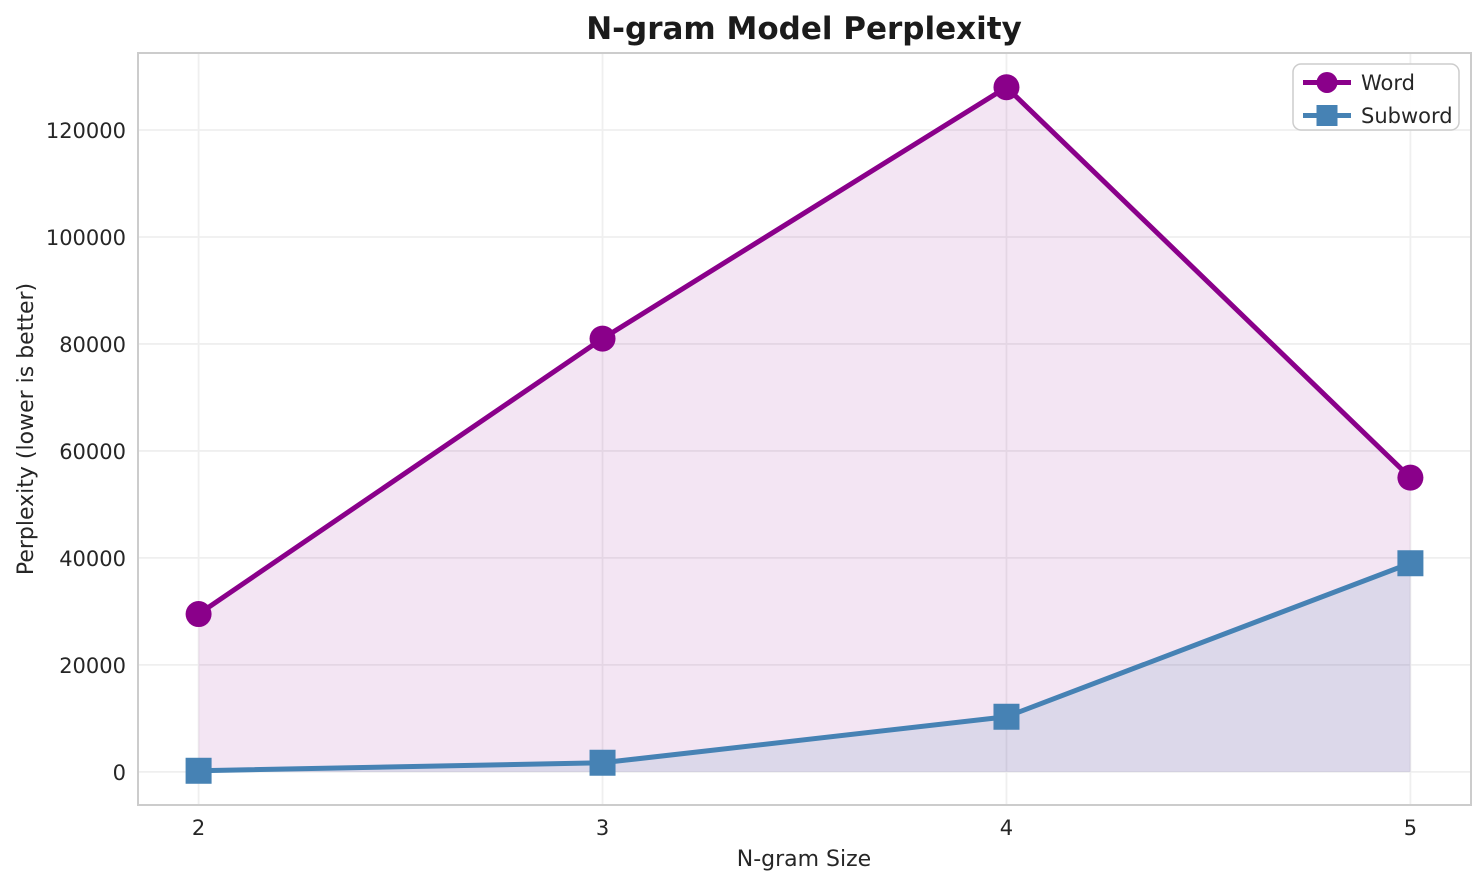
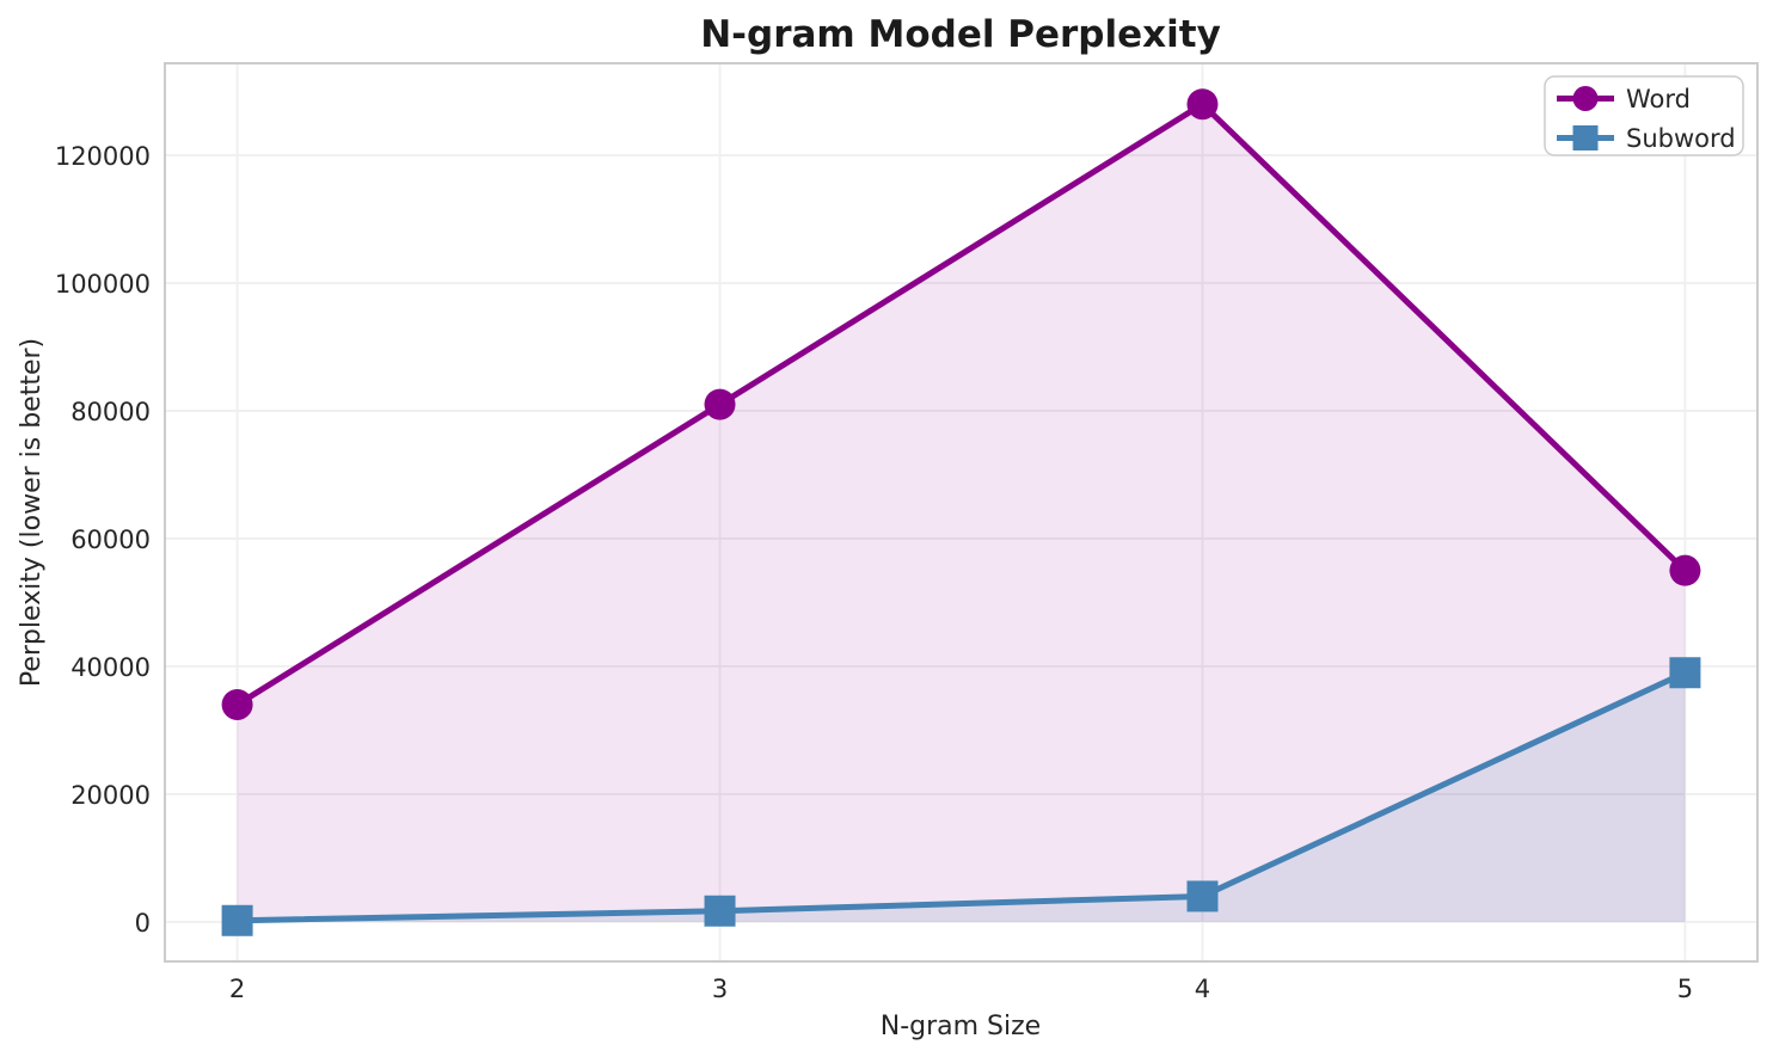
Word/2: 30000 -> 34000
Subword/4: 10000 -> 4000
